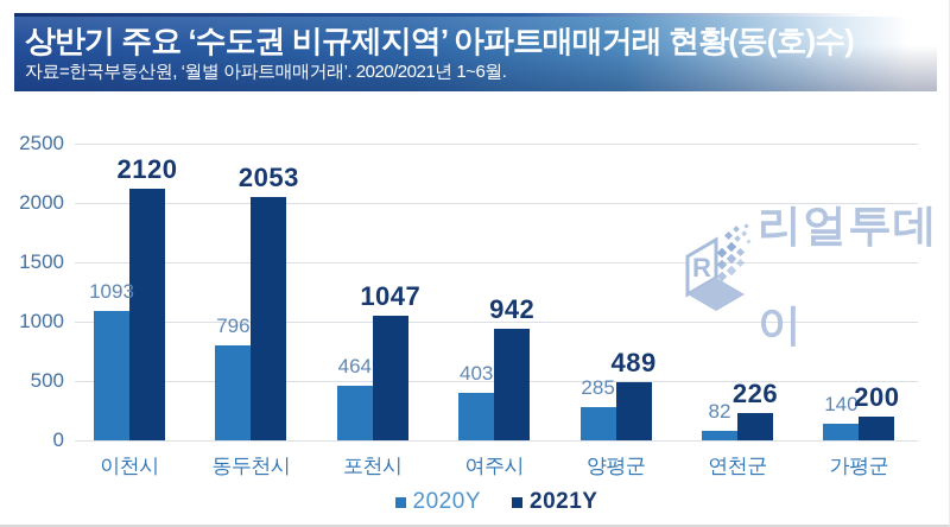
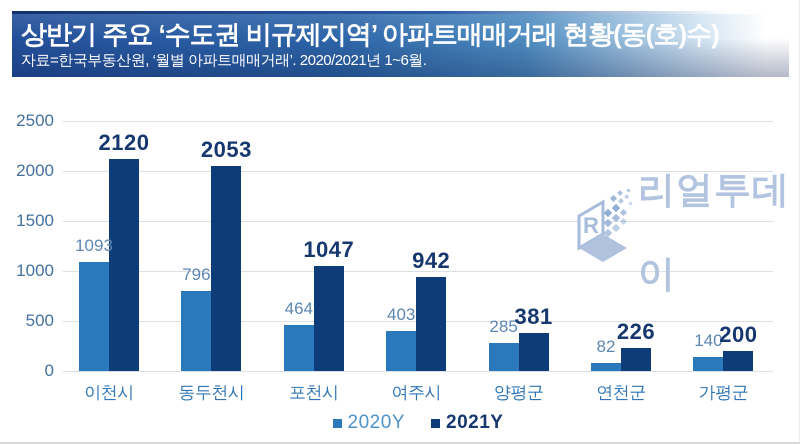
2021Y/양평군: 489 -> 381
